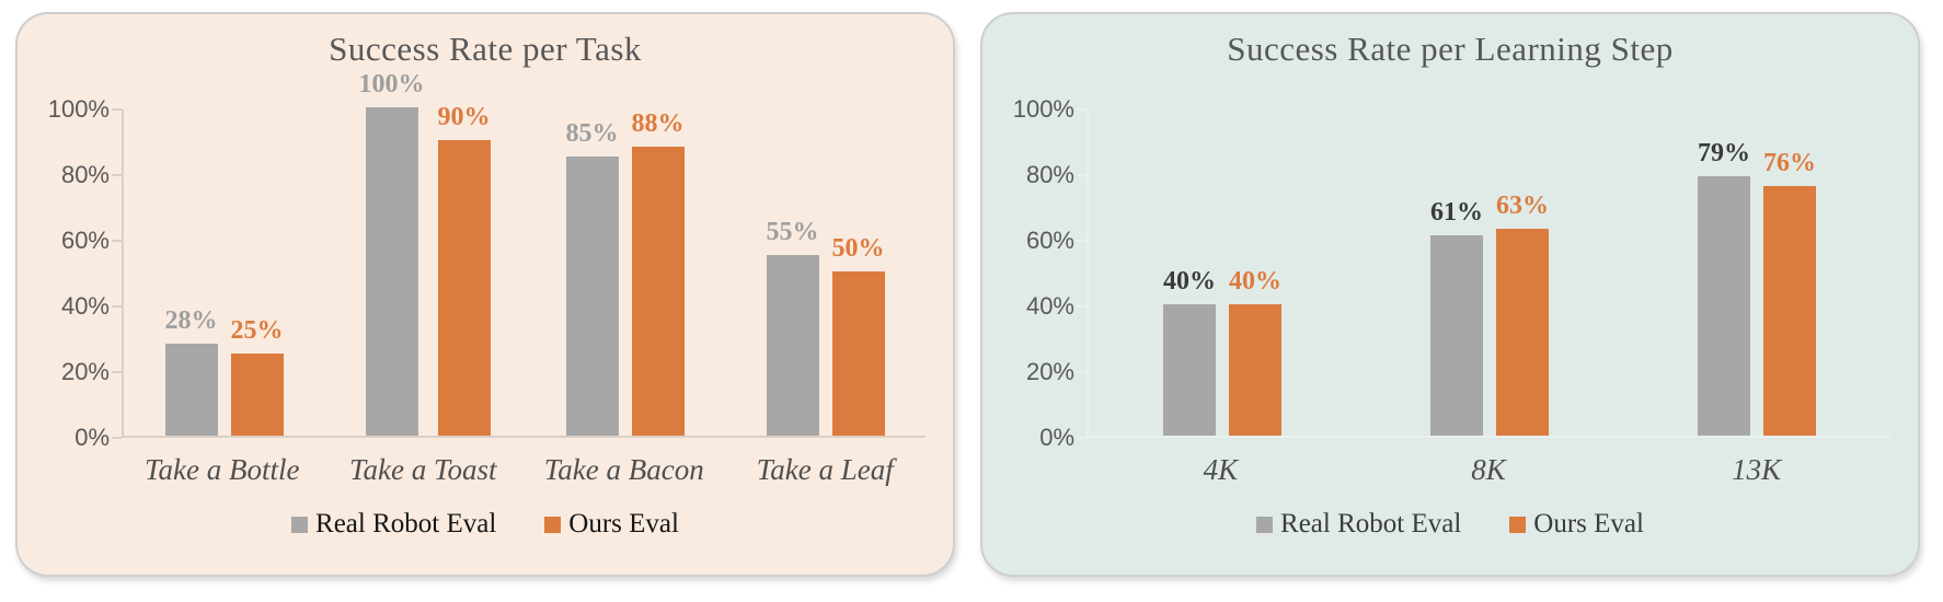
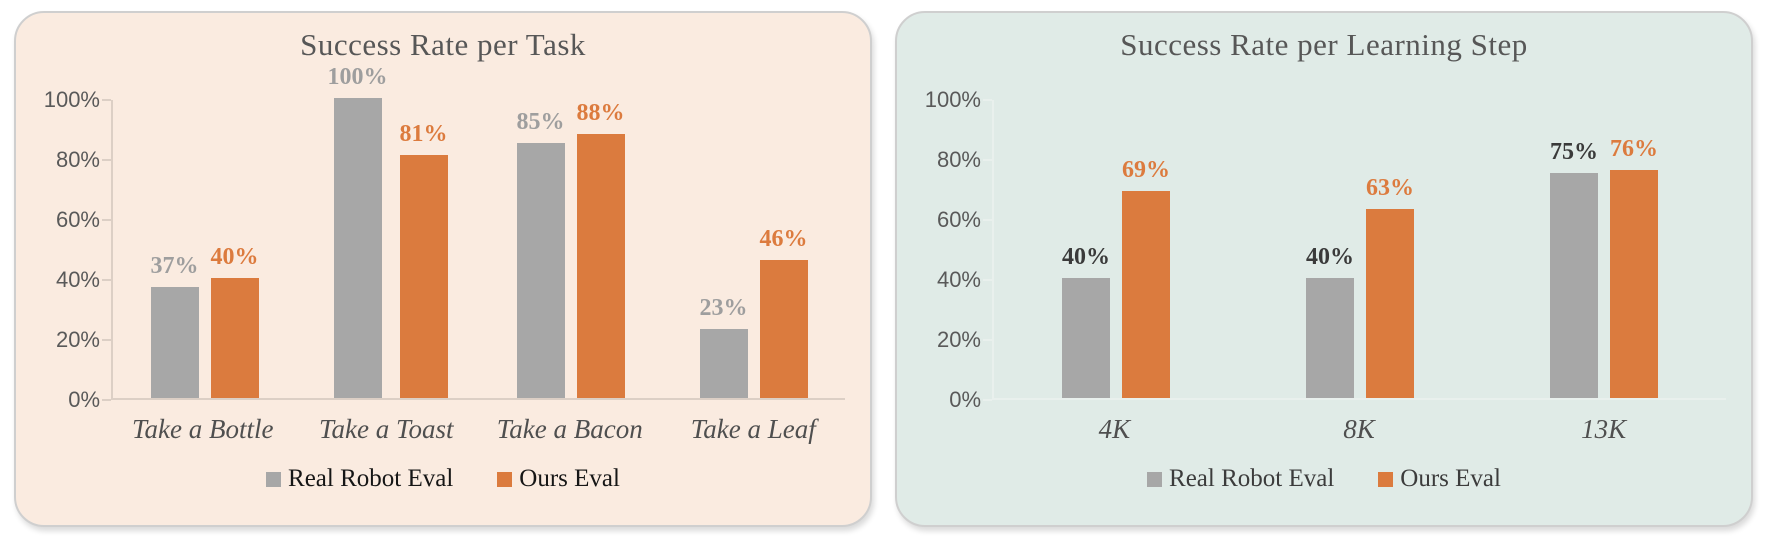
Success Rate per Task/Real Robot Eval/Take a Bottle: 28% -> 37%
Success Rate per Task/Ours Eval/Take a Bottle: 25% -> 40%
Success Rate per Task/Ours Eval/Take a Toast: 90% -> 81%
Success Rate per Task/Real Robot Eval/Take a Leaf: 55% -> 23%
Success Rate per Task/Ours Eval/Take a Leaf: 50% -> 46%
Success Rate per Learning Step/Ours Eval/4K: 40% -> 69%
Success Rate per Learning Step/Real Robot Eval/8K: 61% -> 40%
Success Rate per Learning Step/Real Robot Eval/13K: 79% -> 75%
